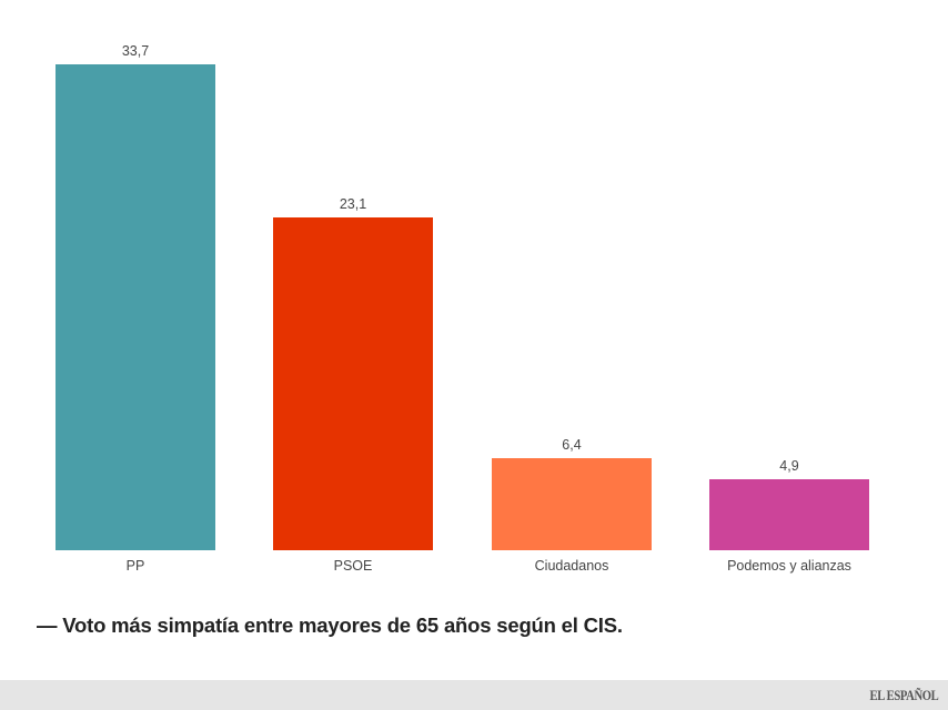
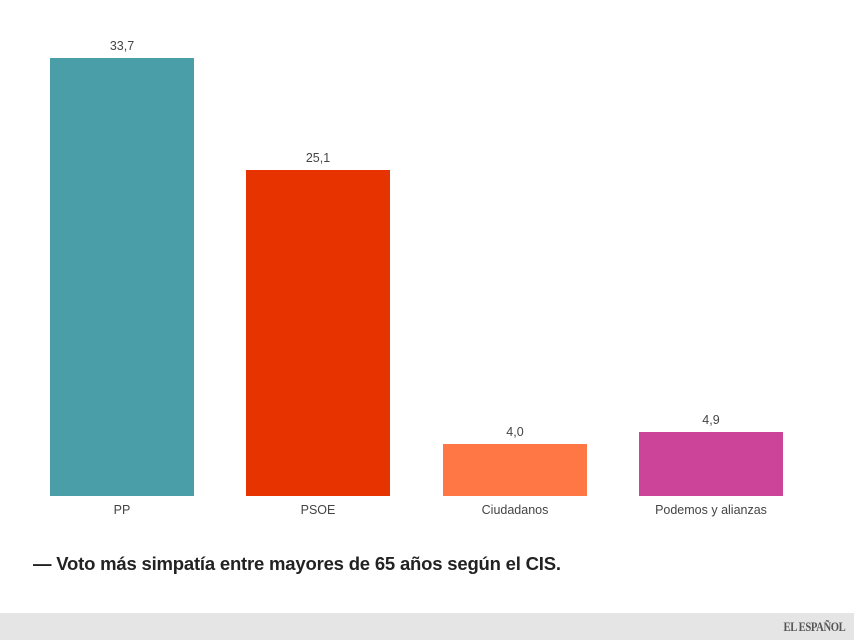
PSOE: 23,1 -> 25,1
Ciudadanos: 6,4 -> 4,0
